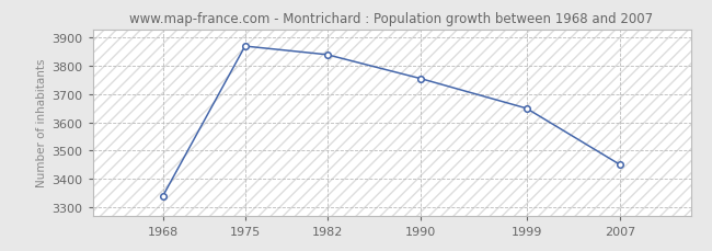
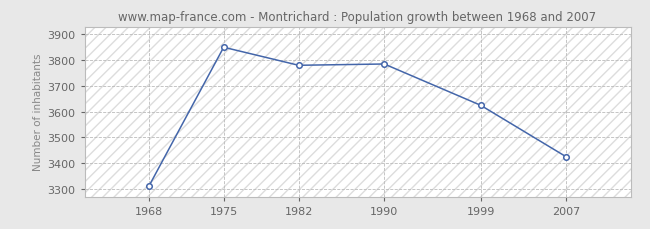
1968: 3340 -> 3310
1975: 3870 -> 3850
1982: 3840 -> 3780
1990: 3755 -> 3785
1999: 3650 -> 3625
2007: 3450 -> 3425
